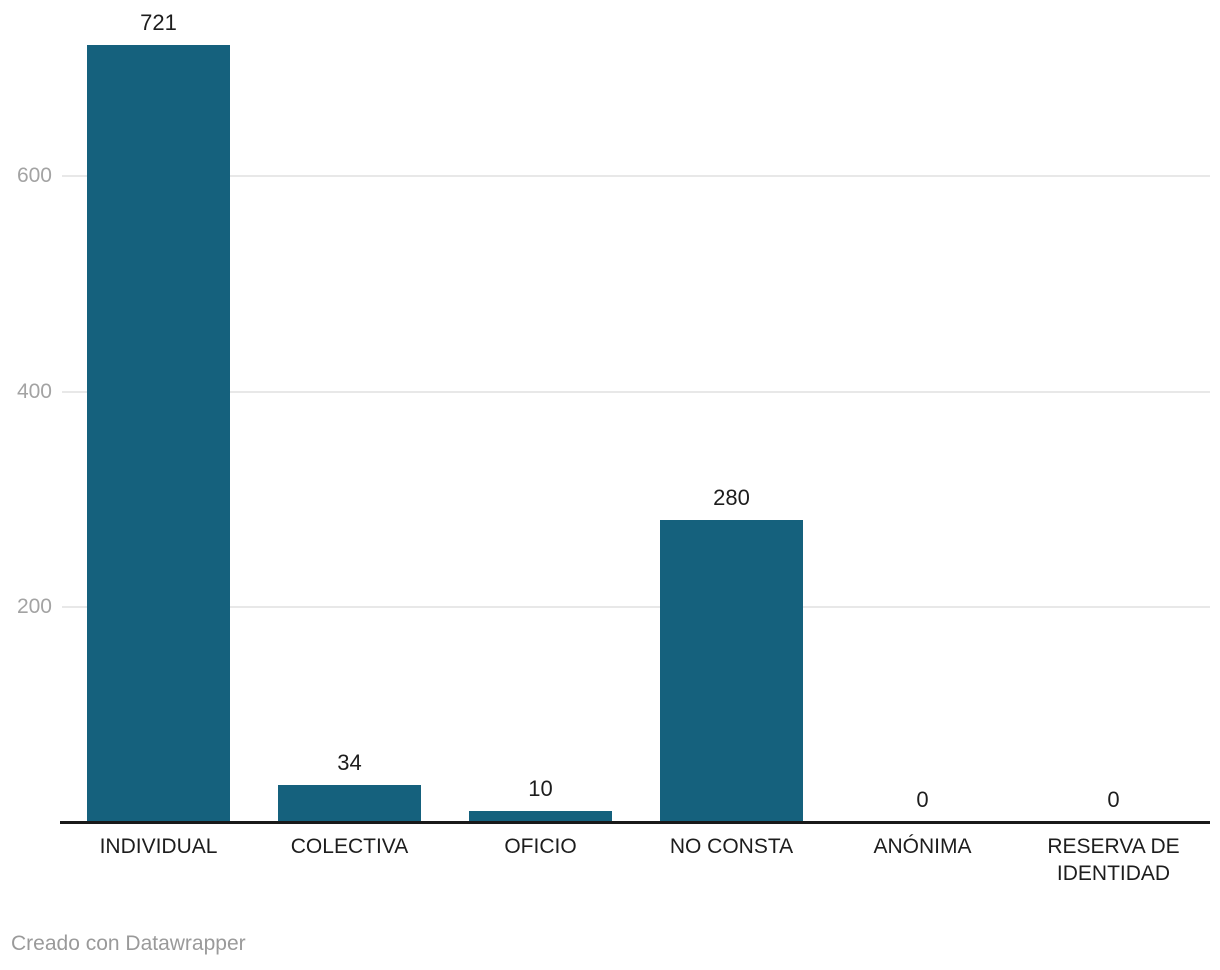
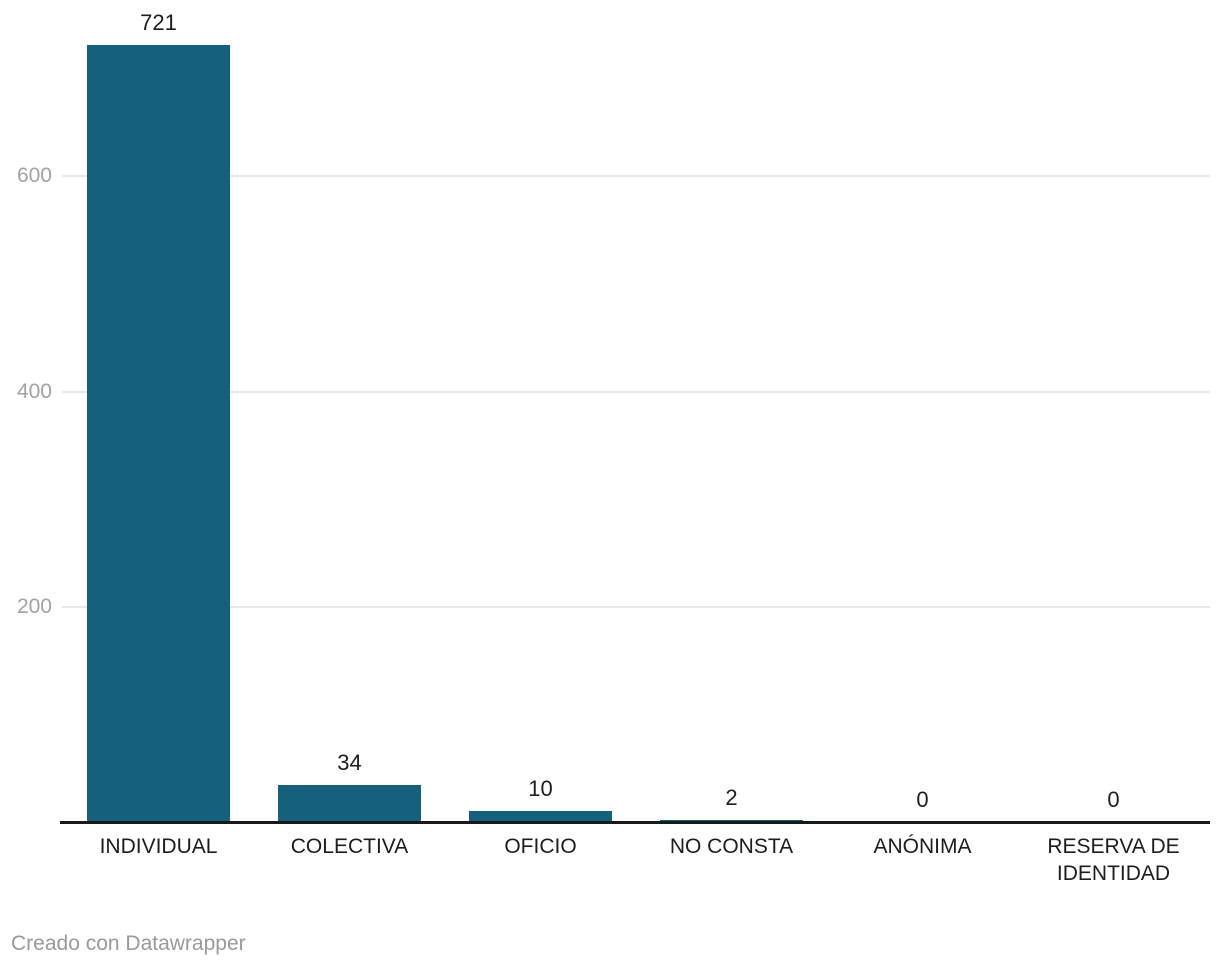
NO CONSTA: 280 -> 2
